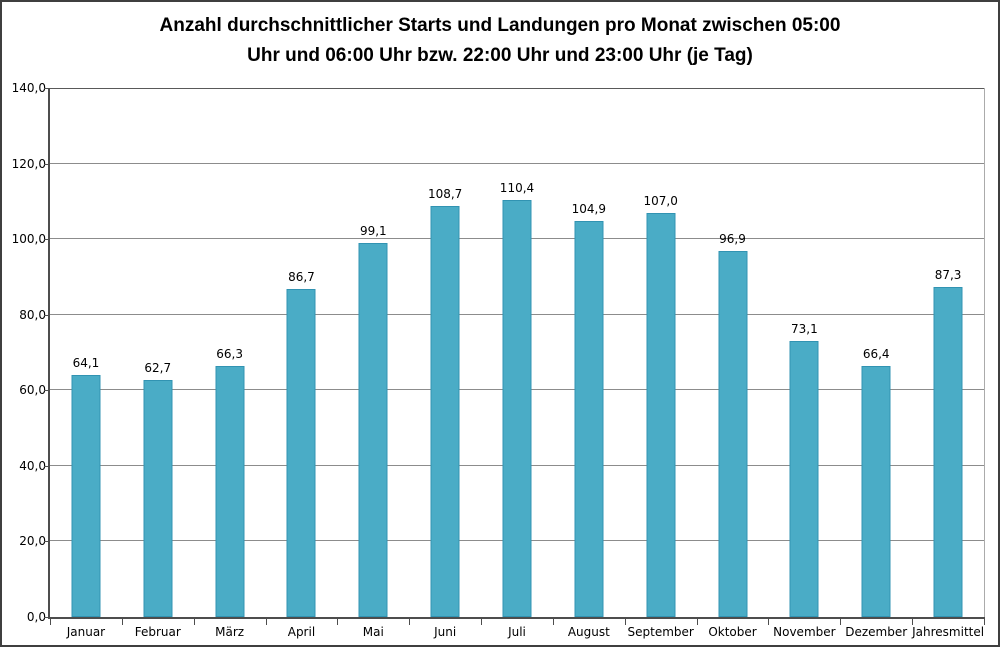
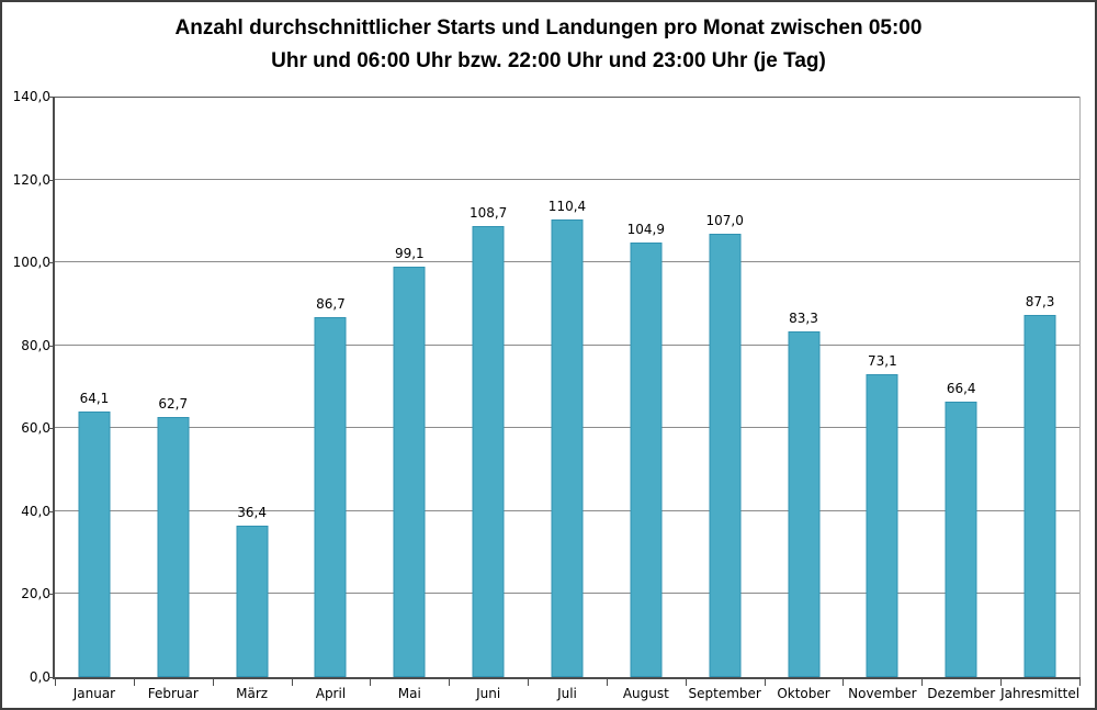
März: 66,3 -> 36,4
Oktober: 96,9 -> 83,3
